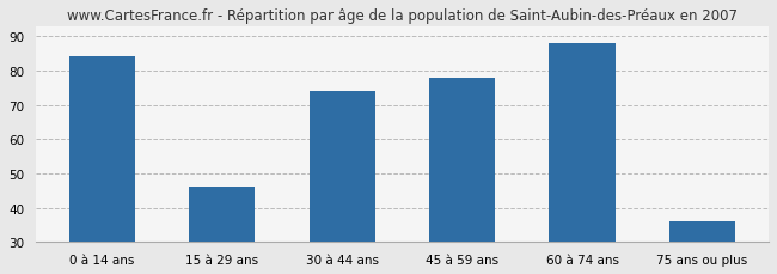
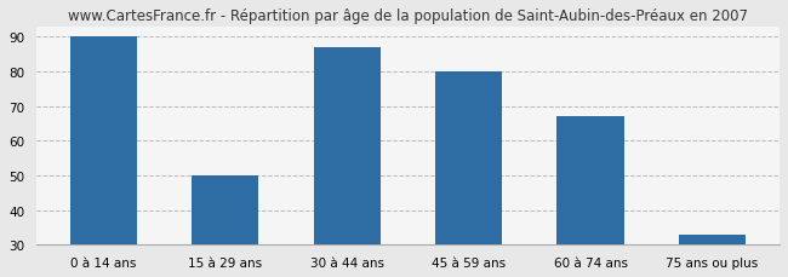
0 à 14 ans: 84 -> 90
15 à 29 ans: 46 -> 50
30 à 44 ans: 74 -> 87
45 à 59 ans: 78 -> 80
60 à 74 ans: 88 -> 67
75 ans ou plus: 36 -> 33
